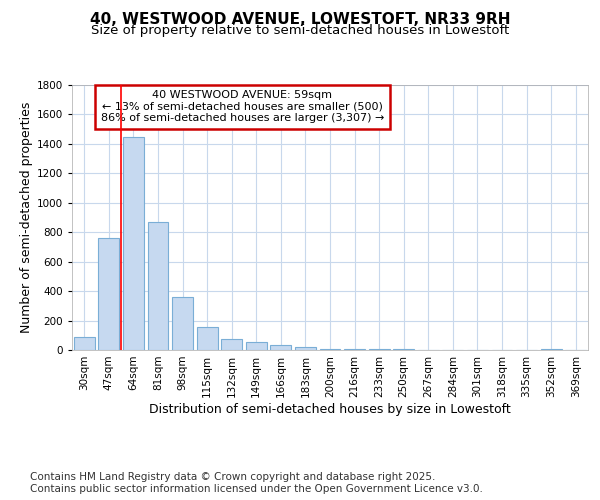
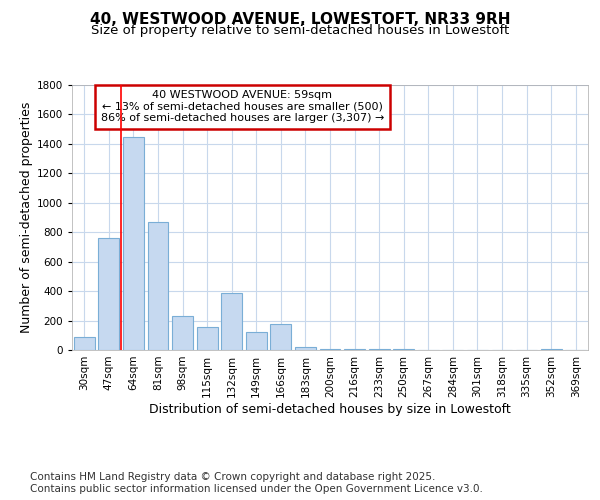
98sqm: 360 -> 230
132sqm: 80 -> 390
149sqm: 60 -> 120
166sqm: 40 -> 180
